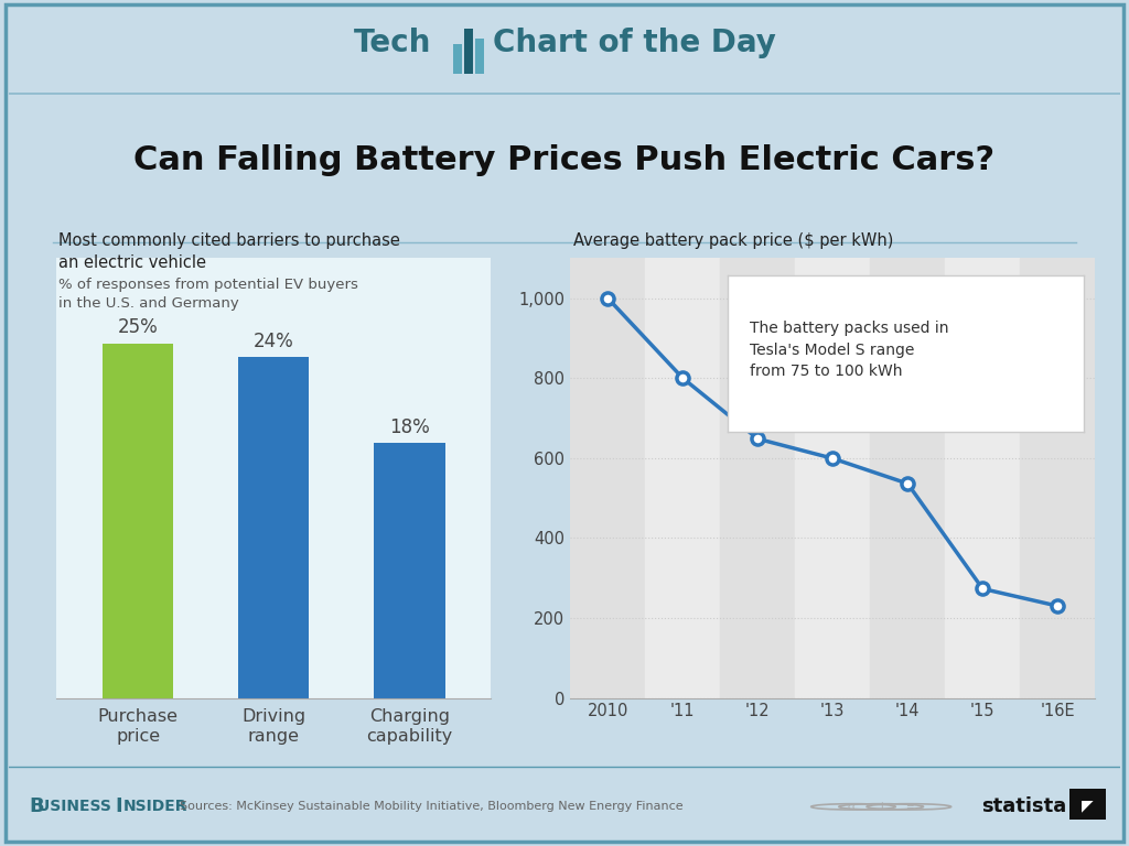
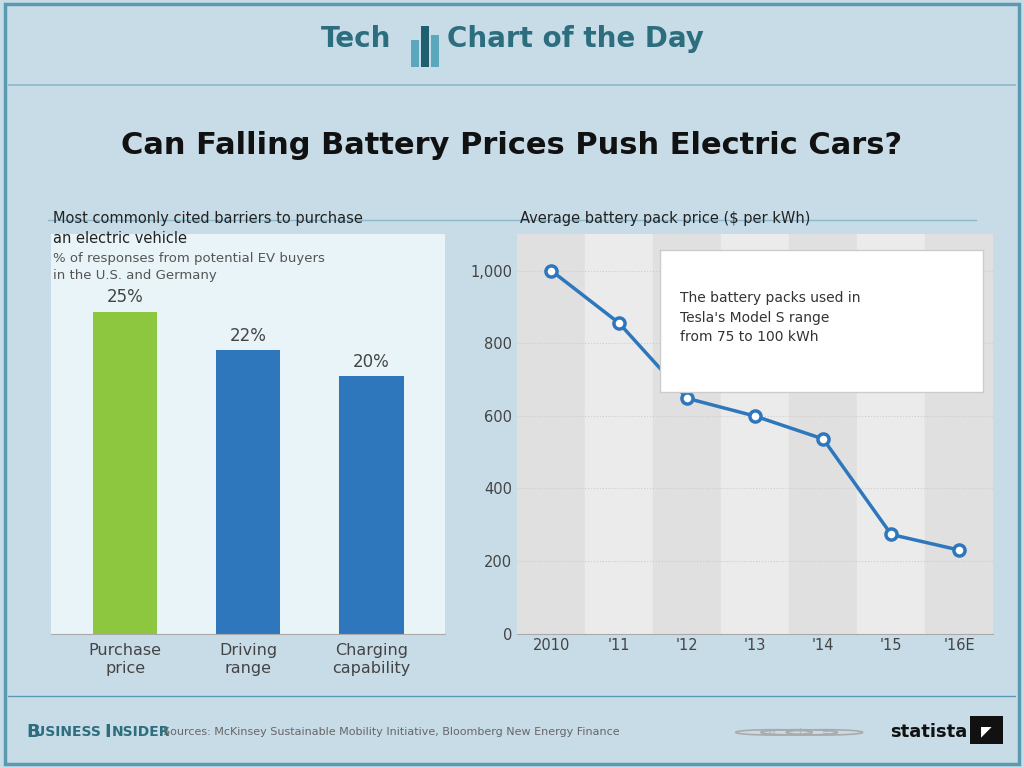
Driving range: 24% -> 22%
Charging capability: 18% -> 20%
'11: 800 -> 855
